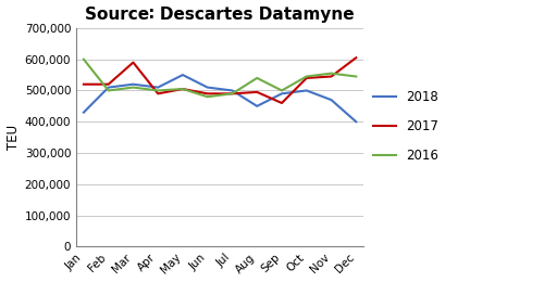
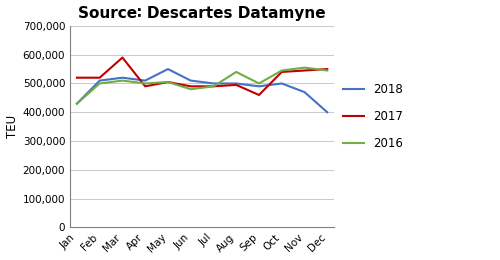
2016/Jan: 600,000 -> 430,000
2018/Aug: 450,000 -> 500,000
2017/Dec: 605,000 -> 550,000
